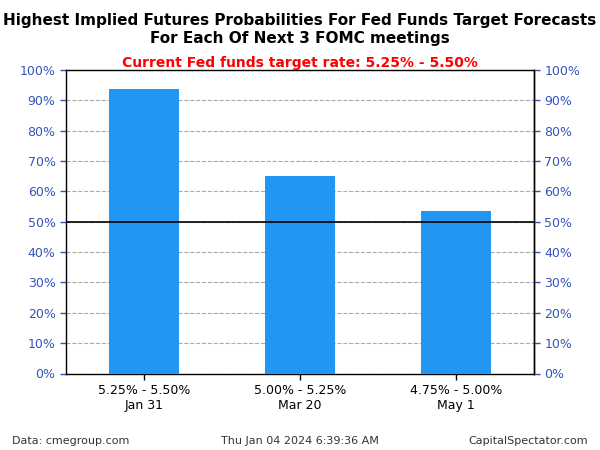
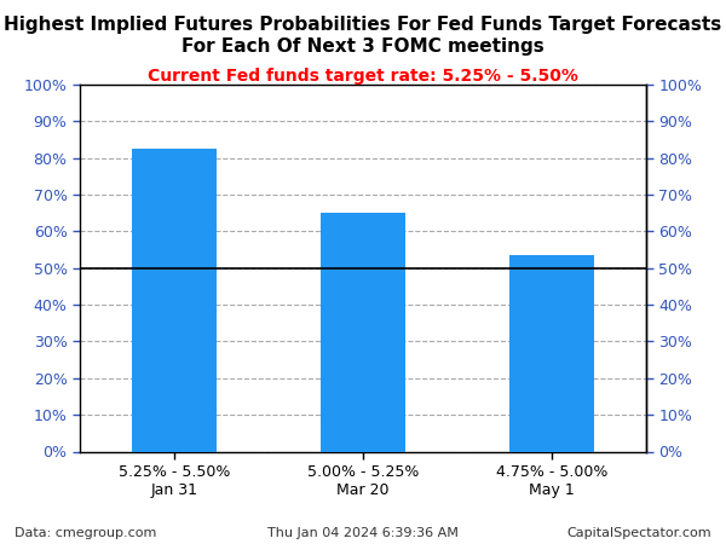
5.25% - 5.50% Jan 31: 93.5% -> 82.5%
